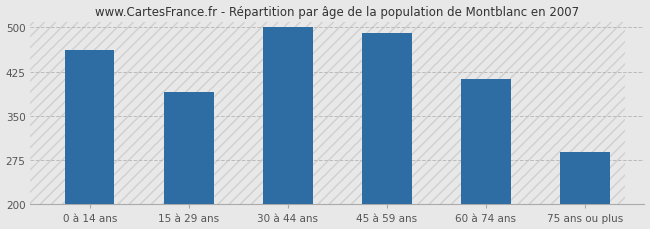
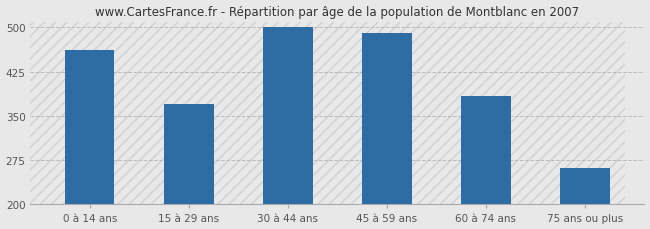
15 à 29 ans: 390 -> 370
60 à 74 ans: 412 -> 383
75 ans ou plus: 288 -> 262
